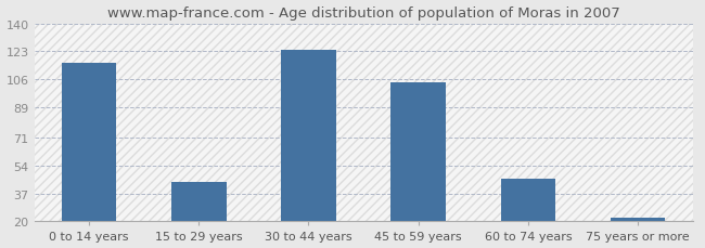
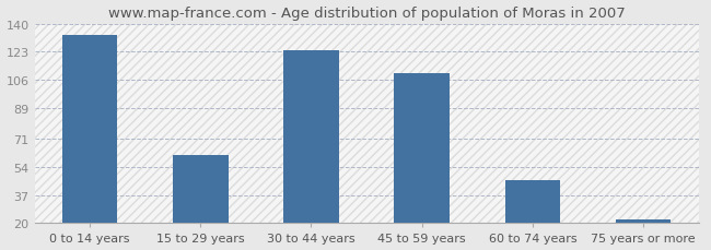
0 to 14 years: 116 -> 133
15 to 29 years: 44 -> 61
45 to 59 years: 104 -> 110
